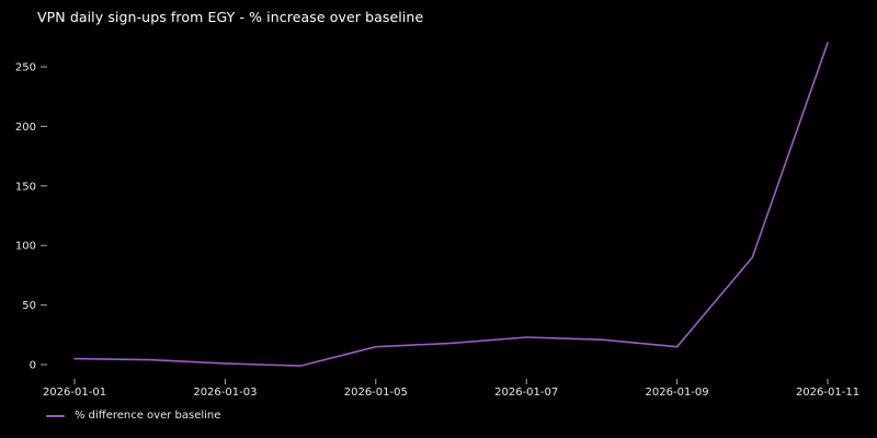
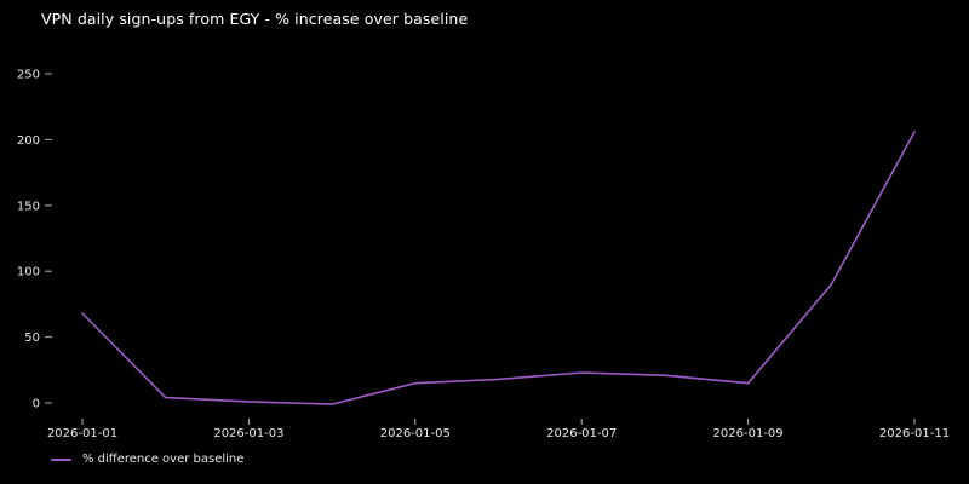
2026-01-01: 5 -> 68
2026-01-11: 270 -> 206
